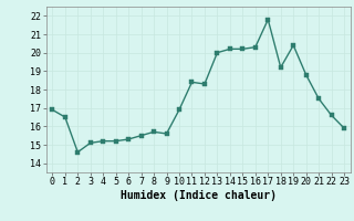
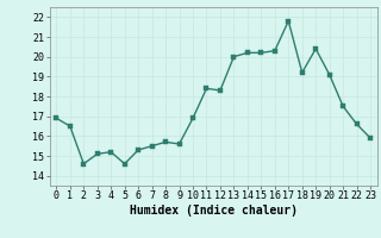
5: 15.2 -> 14.6
20: 18.8 -> 19.1
